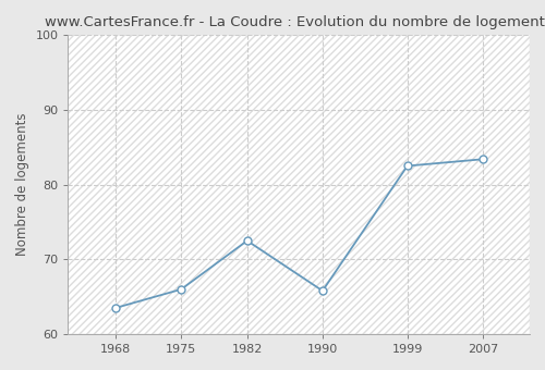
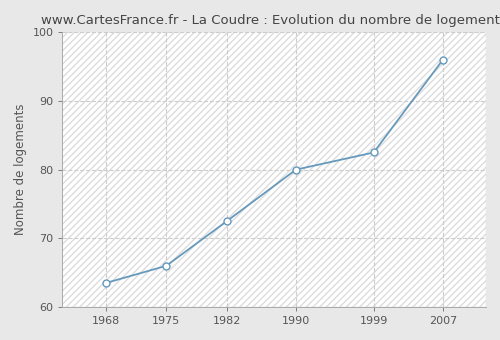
1990: 65.8 -> 80.0
2007: 83.4 -> 96.0
